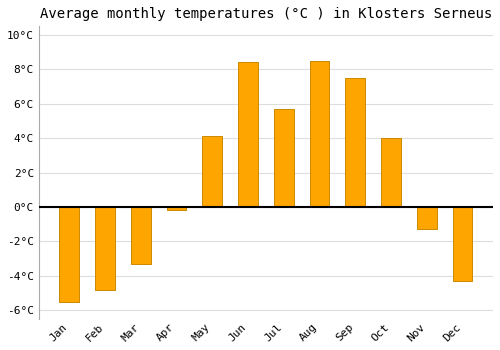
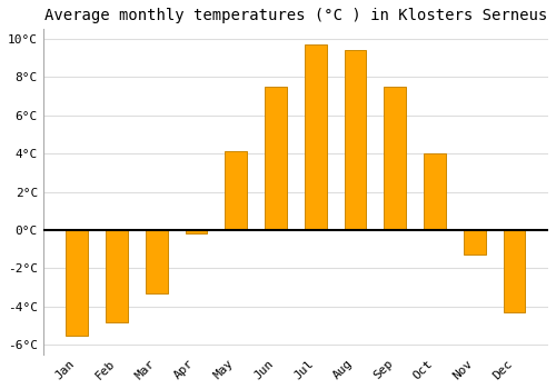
Jun: 8.4°C -> 7.5°C
Jul: 5.7°C -> 9.7°C
Aug: 8.5°C -> 9.4°C
